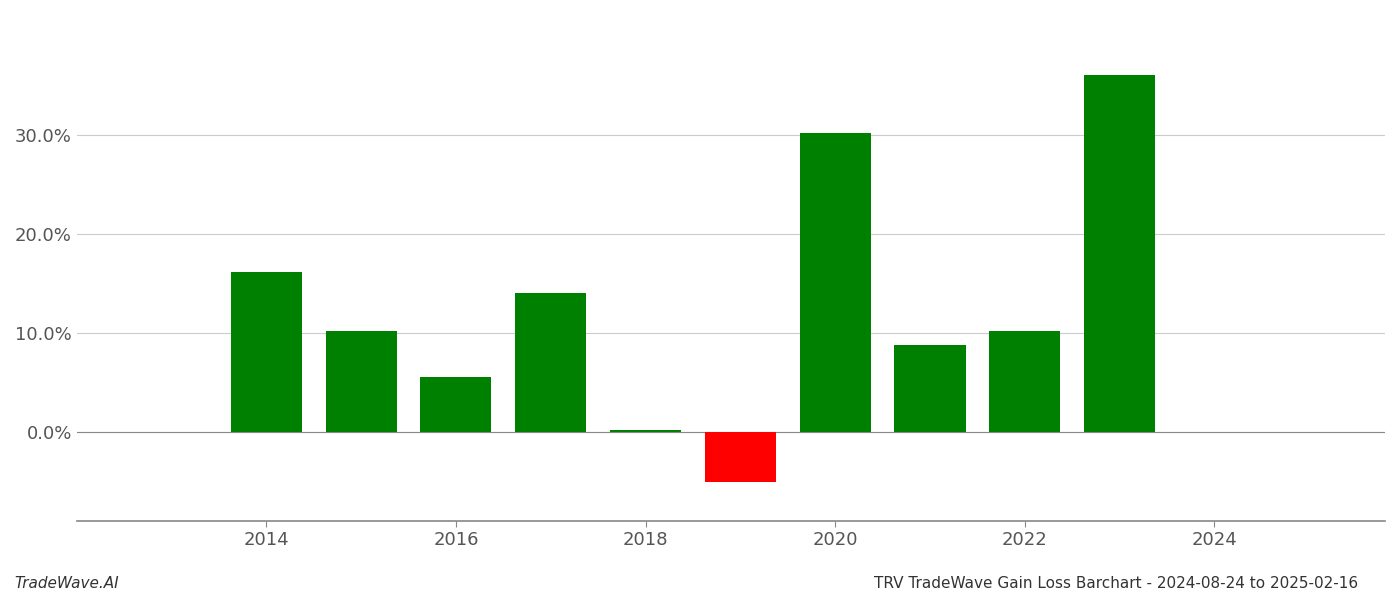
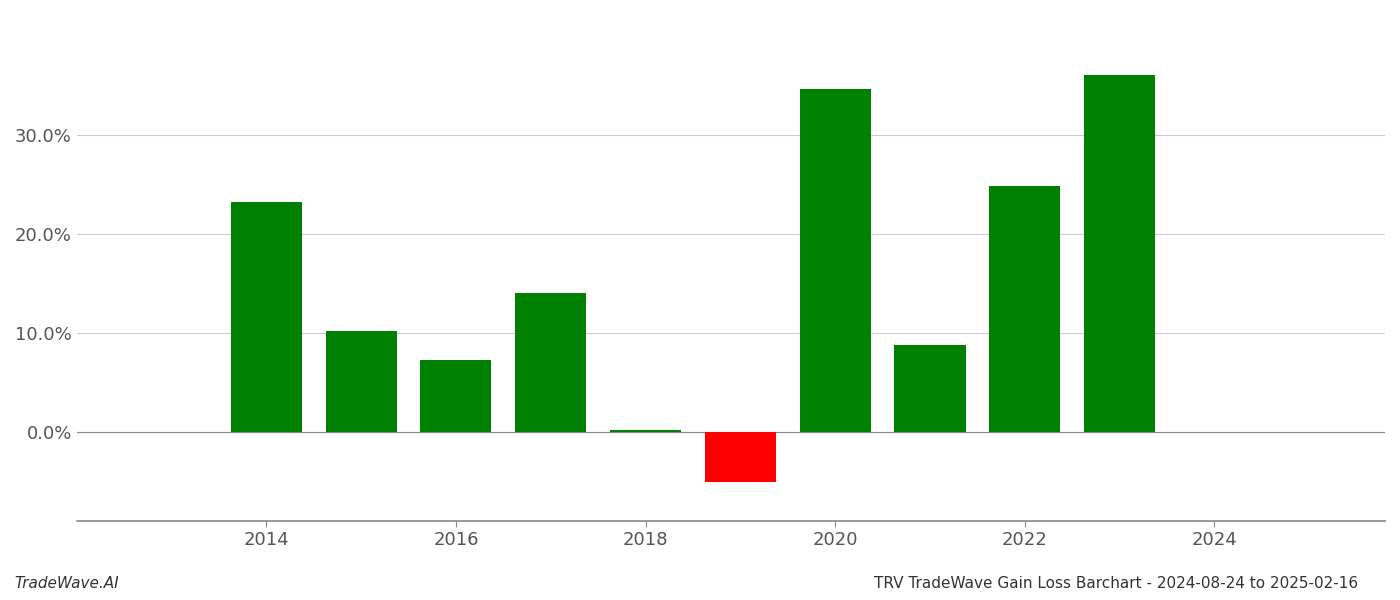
2014: 16.1% -> 23.2%
2016: 5.5% -> 7.2%
2020: 30.2% -> 34.6%
2022: 10.2% -> 24.8%
